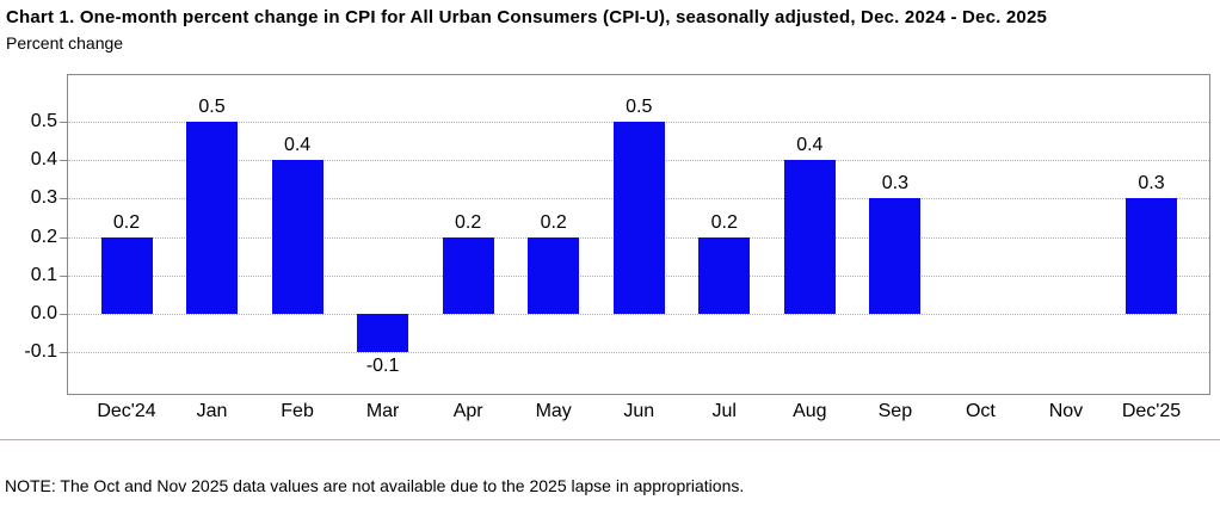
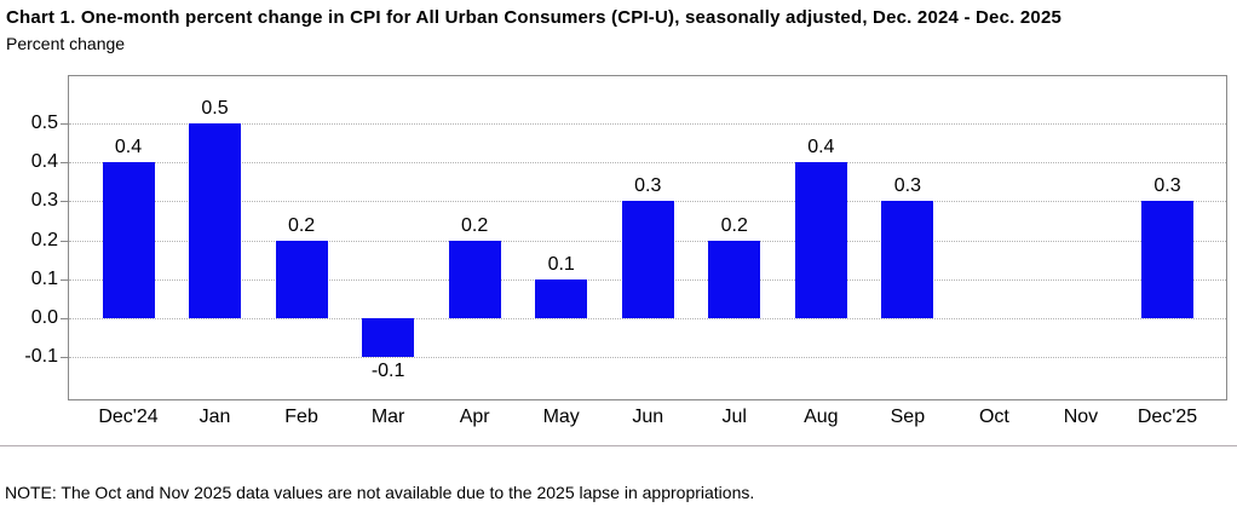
Dec'24: 0.2 -> 0.4
Feb: 0.4 -> 0.2
May: 0.2 -> 0.1
Jun: 0.5 -> 0.3
